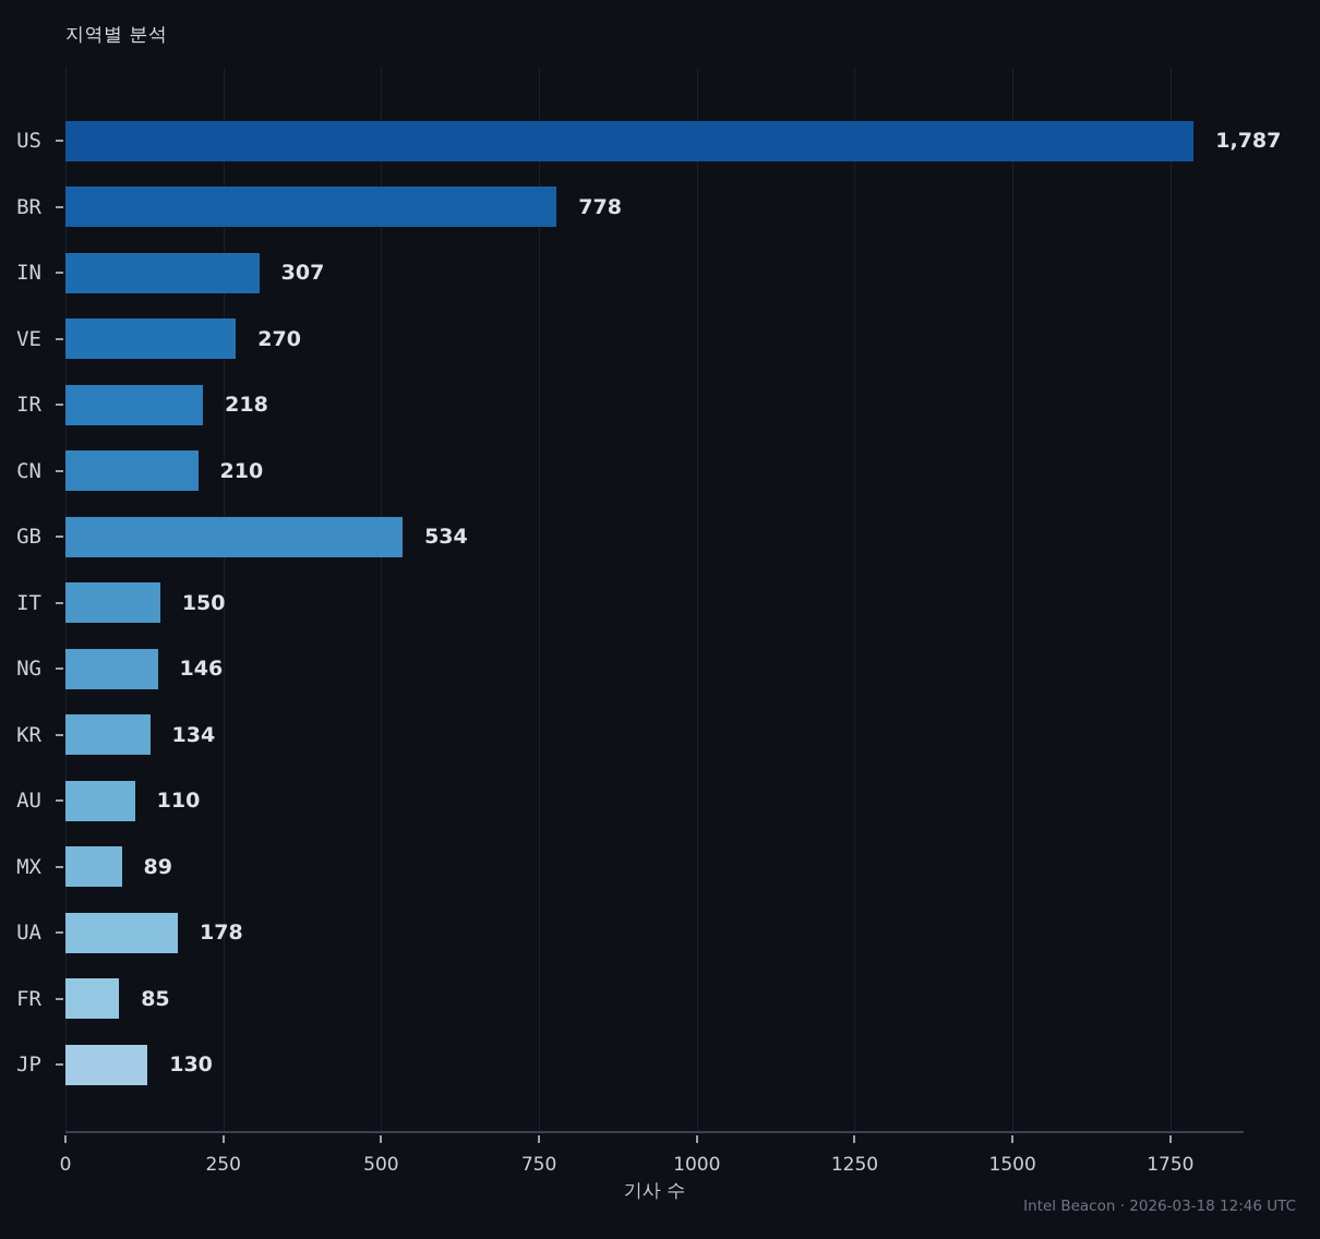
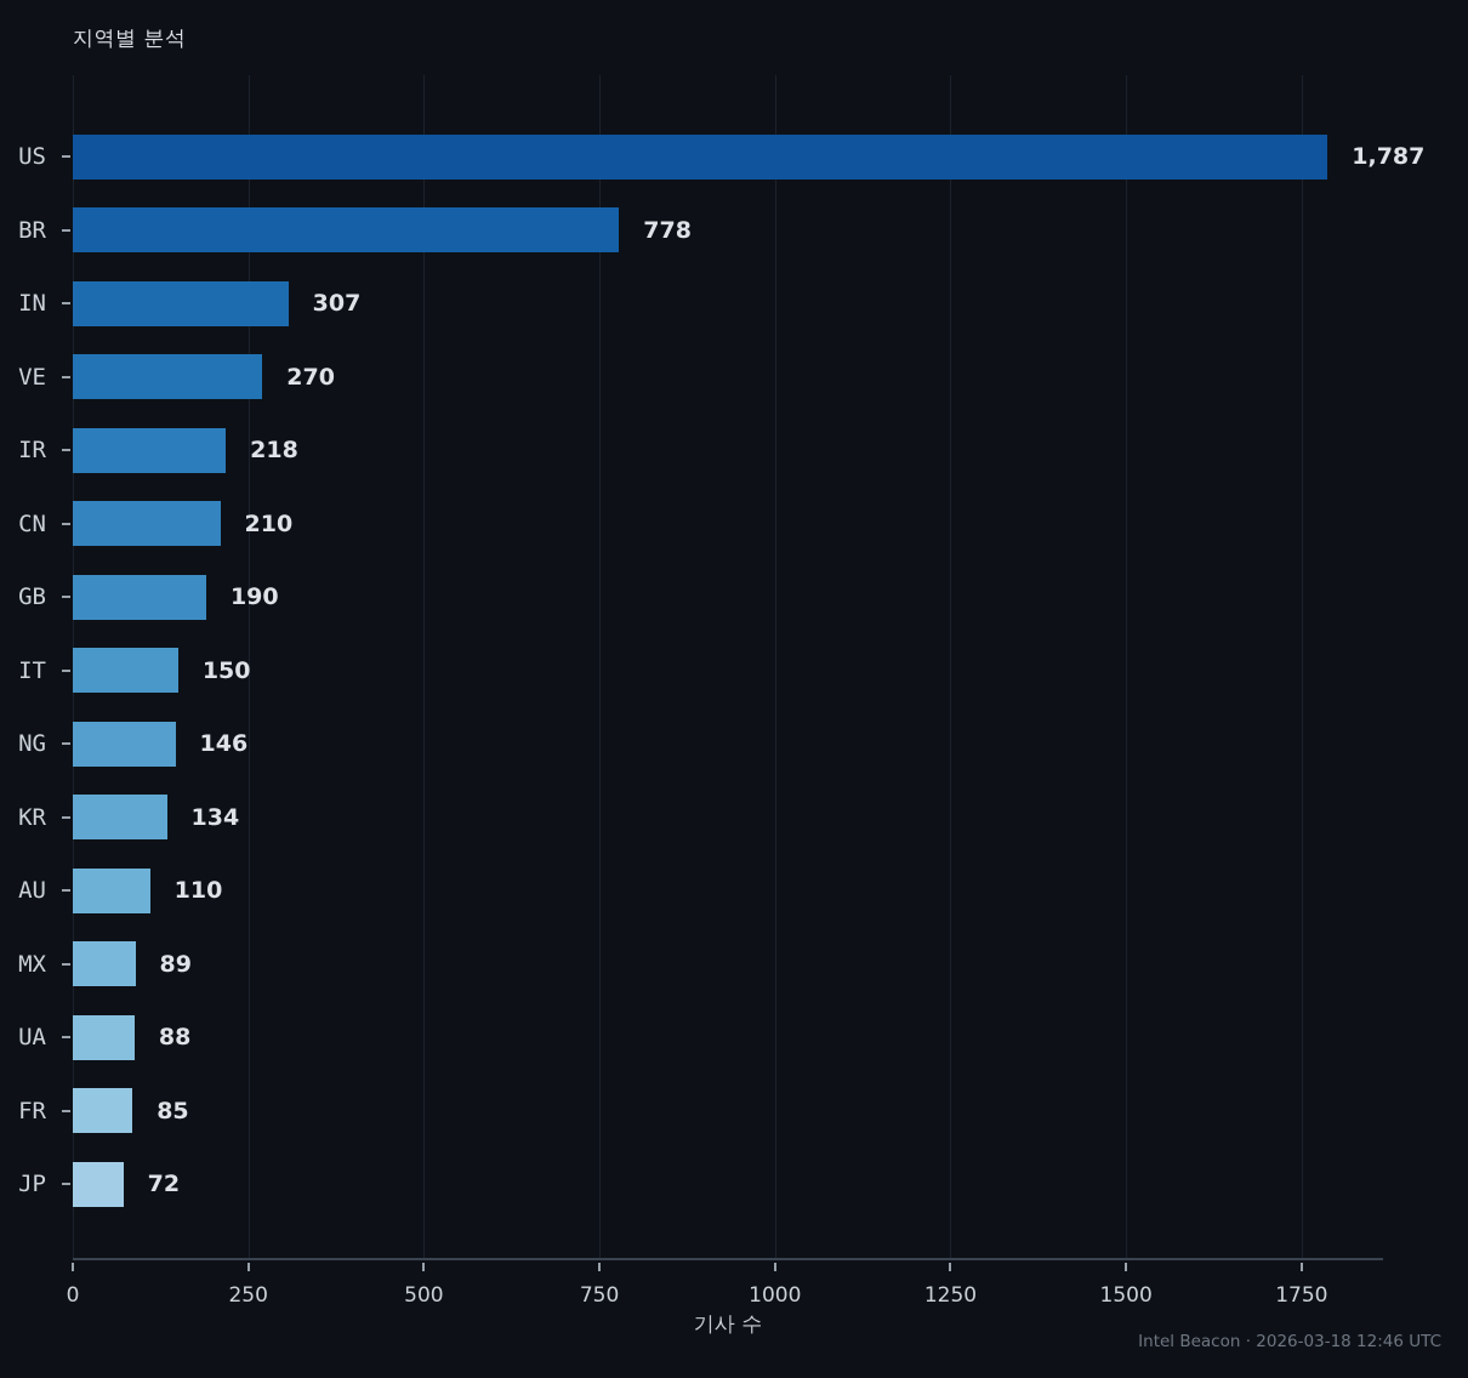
GB: 534 -> 190
UA: 178 -> 88
JP: 130 -> 72
